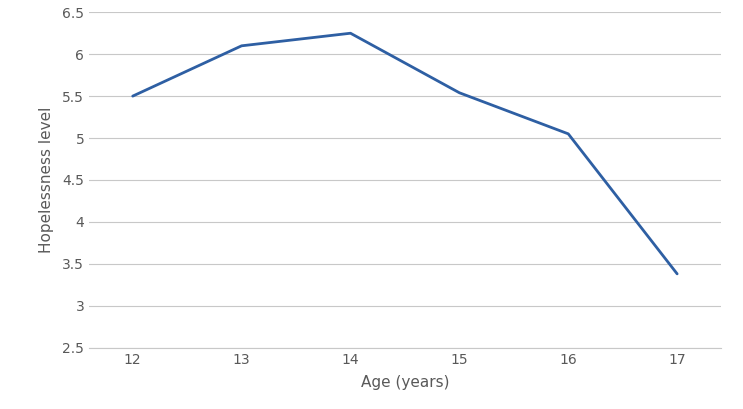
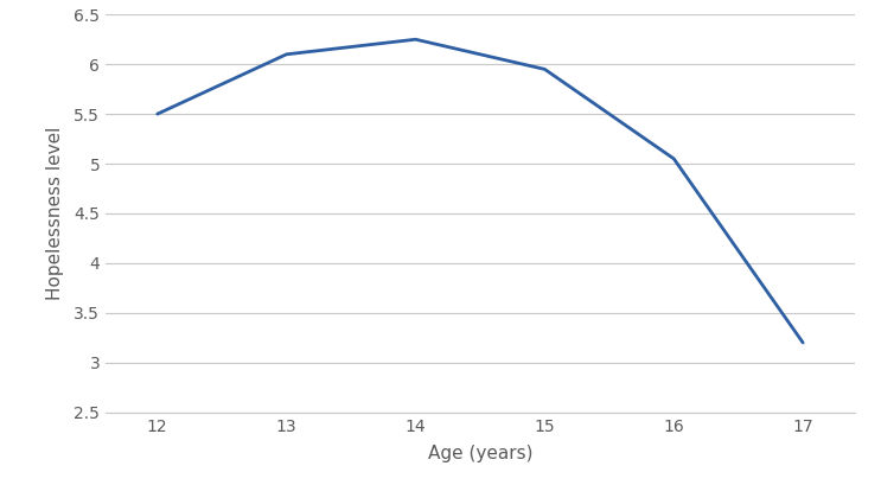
15: 5.54 -> 5.95
17: 3.38 -> 3.20
